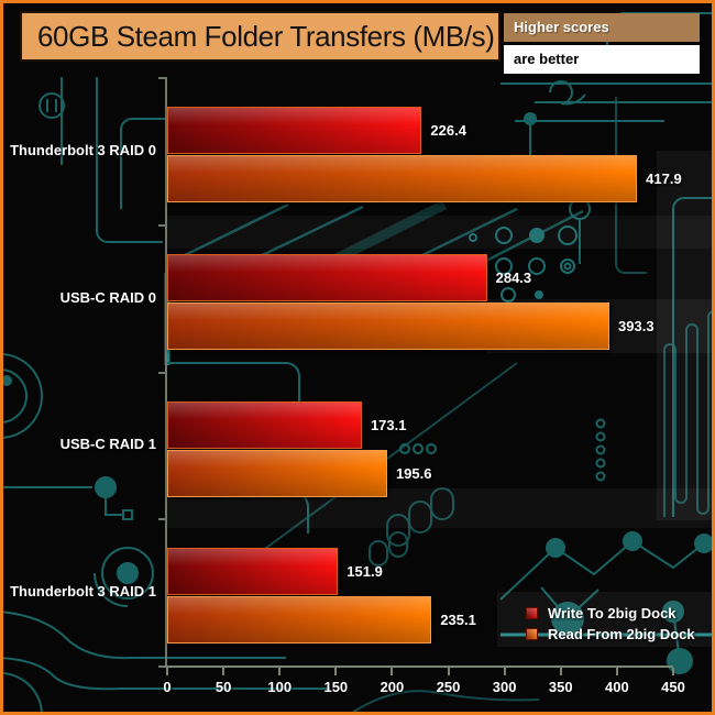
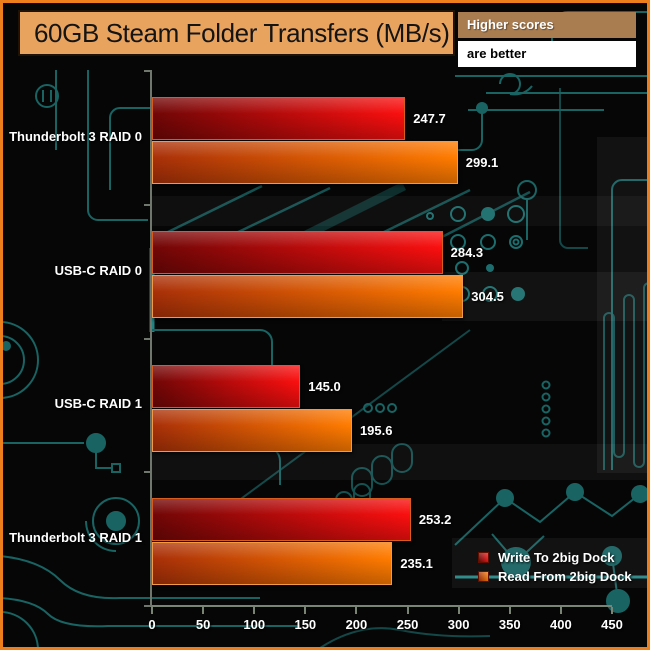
Write To 2big Dock/Thunderbolt 3 RAID 0: 226.4 -> 247.7
Read From 2big Dock/Thunderbolt 3 RAID 0: 417.9 -> 299.1
Read From 2big Dock/USB-C RAID 0: 393.3 -> 304.5
Write To 2big Dock/USB-C RAID 1: 173.1 -> 145.0
Write To 2big Dock/Thunderbolt 3 RAID 1: 151.9 -> 253.2
